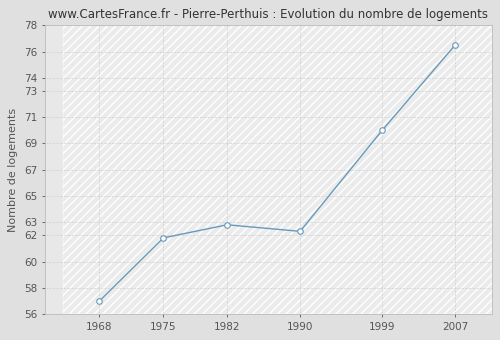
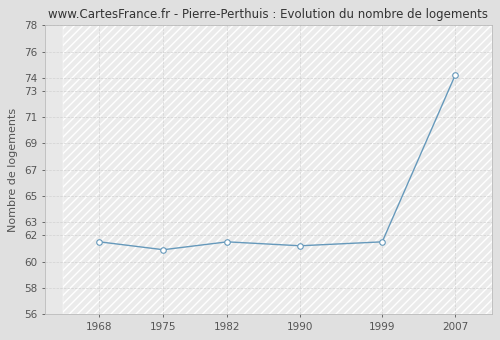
1968: 57.0 -> 61.5
1975: 61.8 -> 60.9
1982: 62.8 -> 61.5
1990: 62.3 -> 61.2
1999: 70.0 -> 61.5
2007: 76.5 -> 74.2
